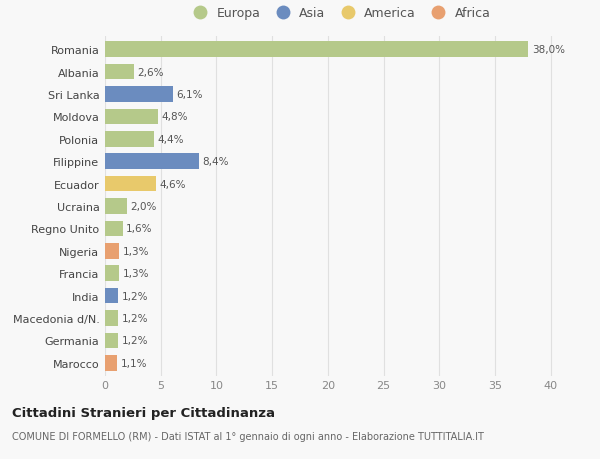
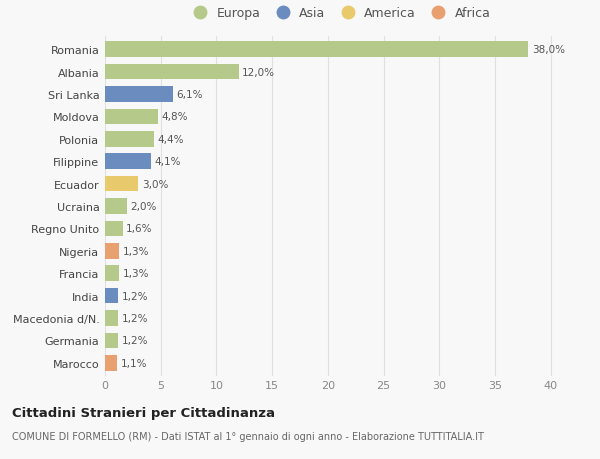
Albania: 2,6% -> 12,0%
Filippine: 8,4% -> 4,1%
Ecuador: 4,6% -> 3,0%
